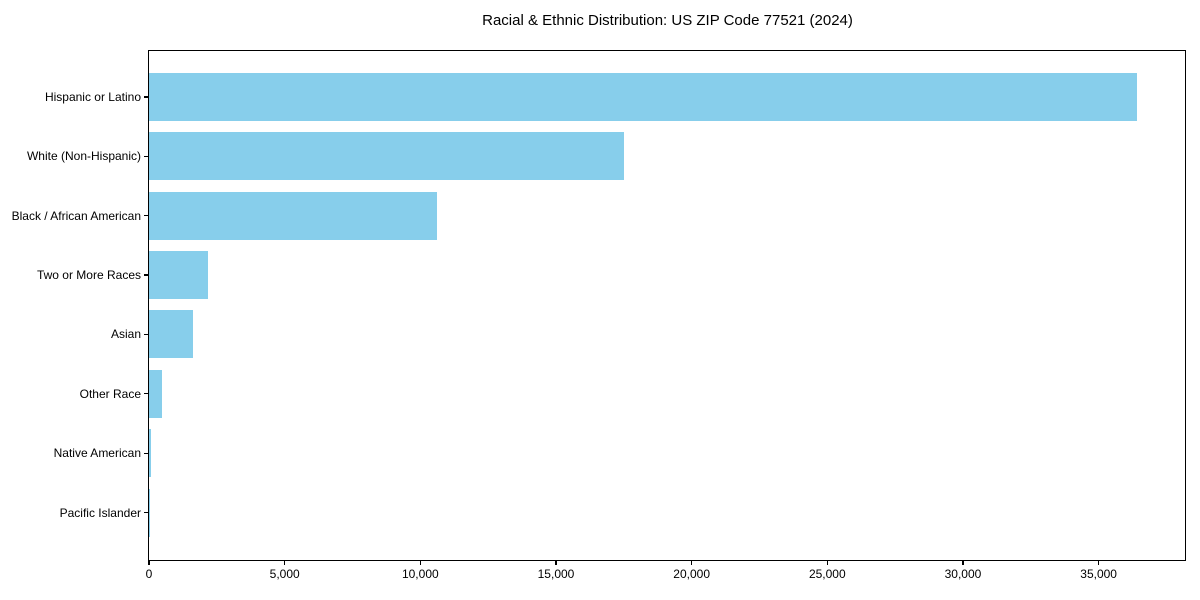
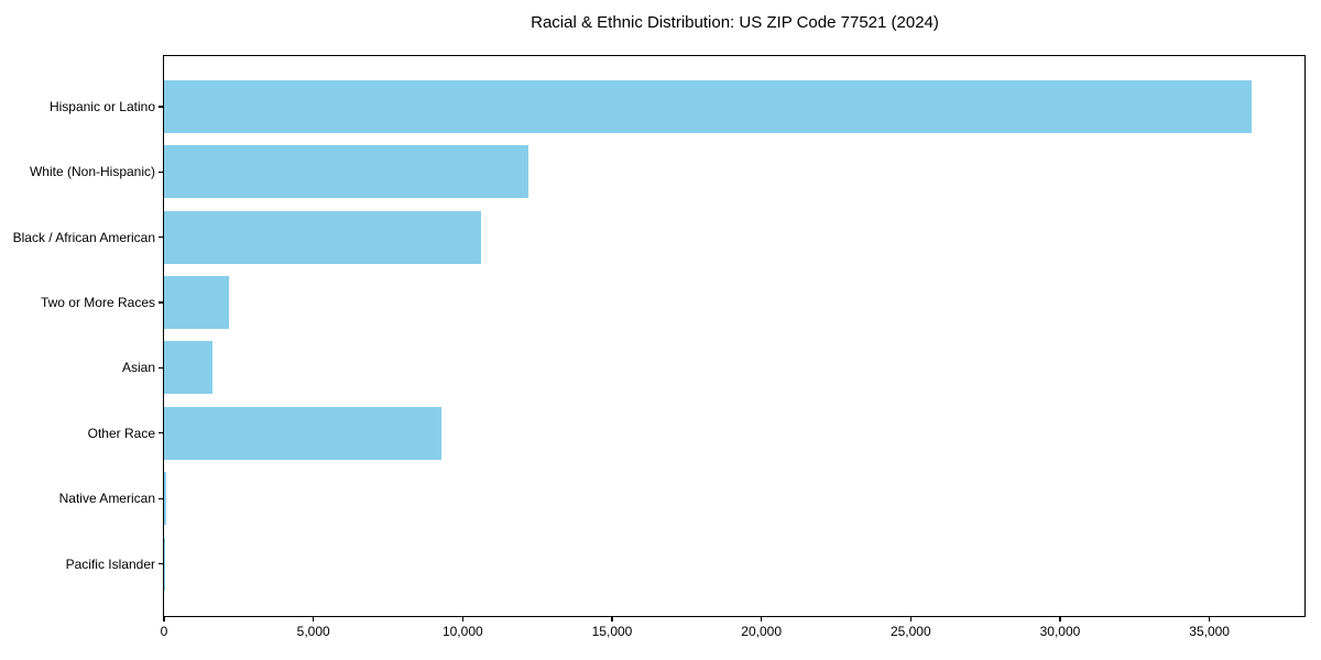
White (Non-Hispanic): 17500 -> 12200
Other Race: 500 -> 9300
